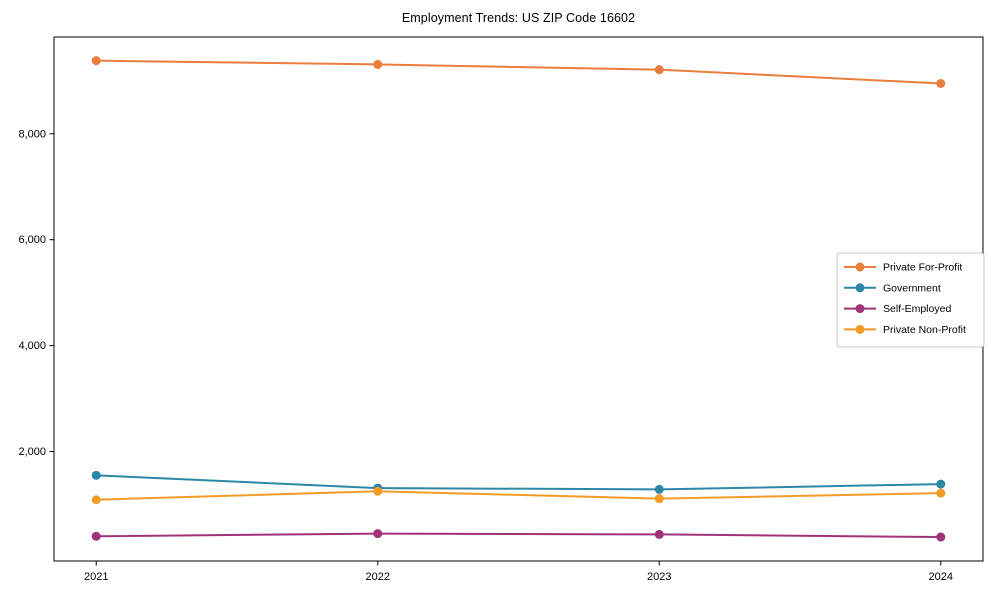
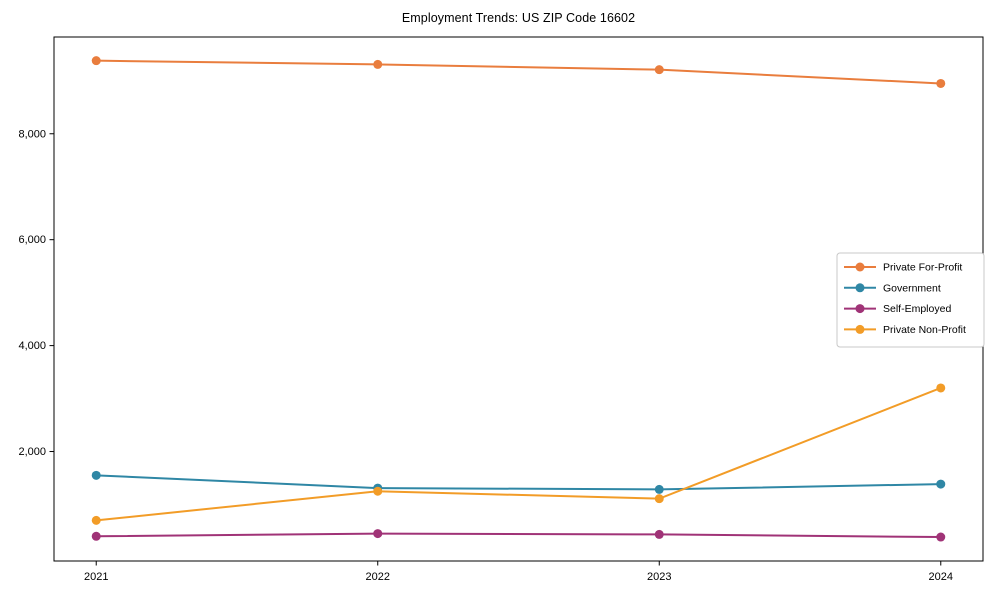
Private Non-Profit/2021: 1100 -> 700
Private Non-Profit/2024: 1200 -> 3200
